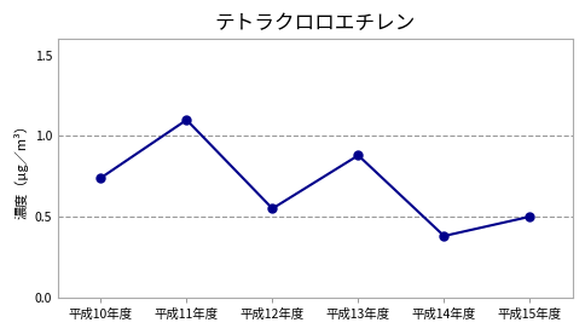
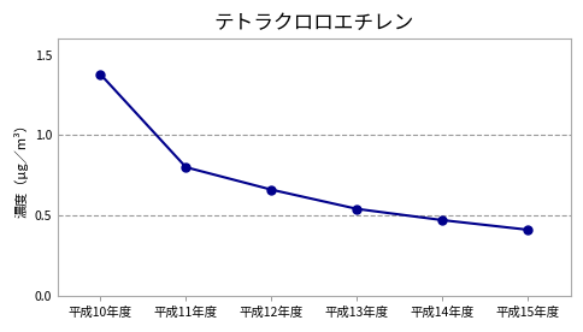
平成10年度: 0.74 -> 1.38
平成11年度: 1.10 -> 0.80
平成12年度: 0.55 -> 0.66
平成13年度: 0.88 -> 0.54
平成14年度: 0.38 -> 0.47
平成15年度: 0.50 -> 0.41
